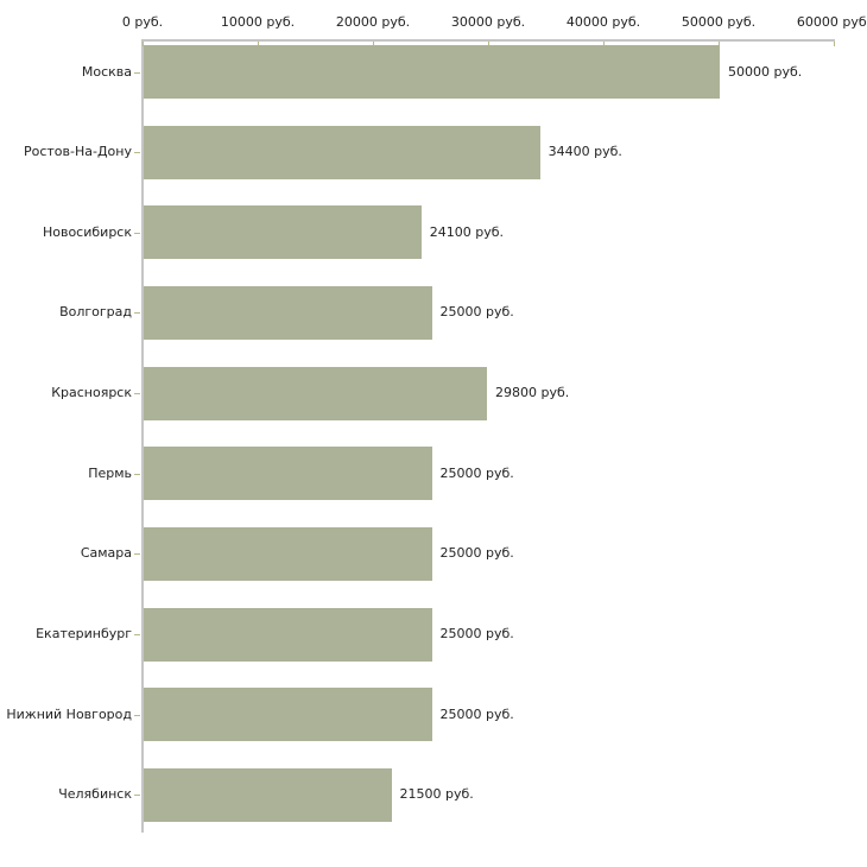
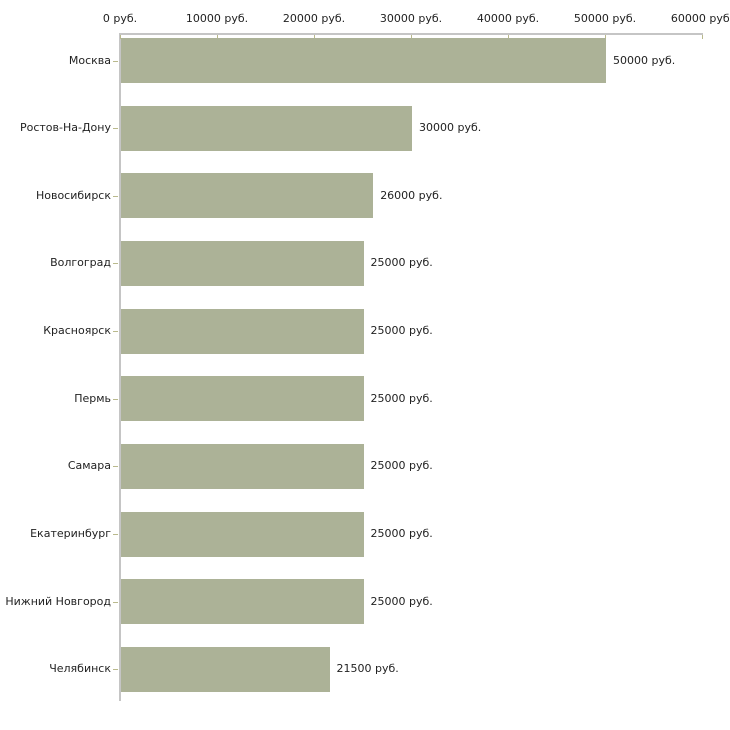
Ростов-На-Дону: 34400 -> 30000
Новосибирск: 24100 -> 26000
Красноярск: 29800 -> 25000
